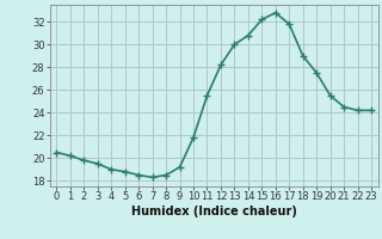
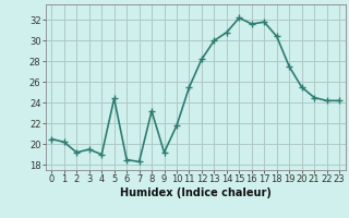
2: 19.8 -> 19.2
5: 18.8 -> 24.4
8: 18.5 -> 23.2
16: 32.8 -> 31.6
18: 29.0 -> 30.4
